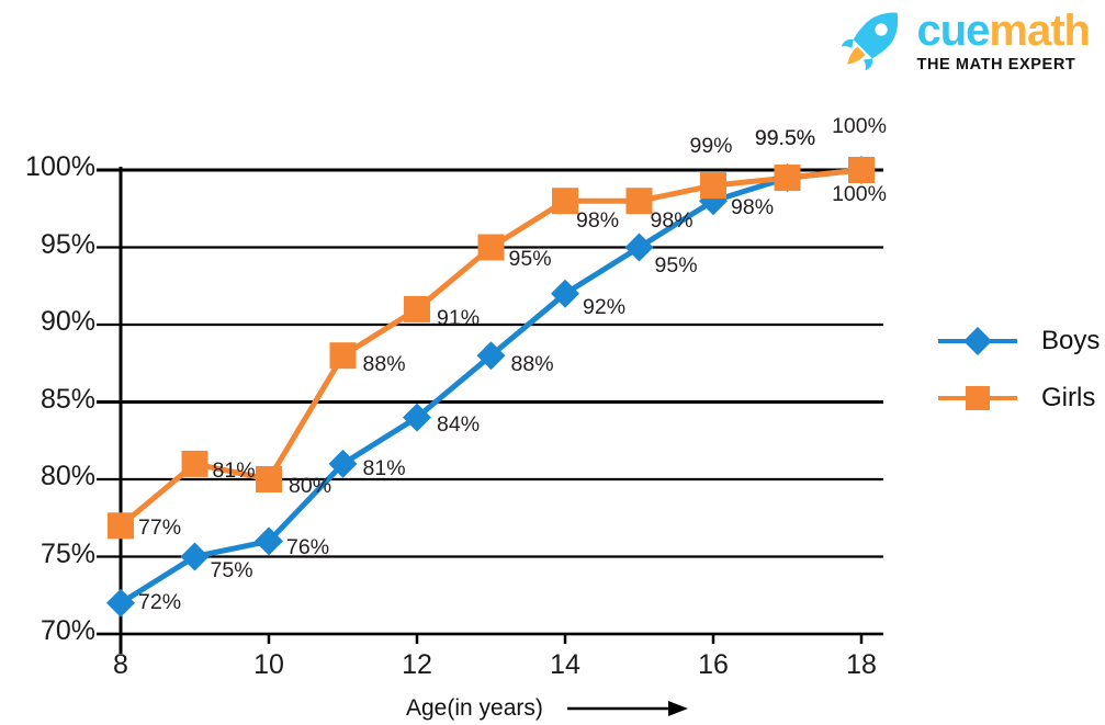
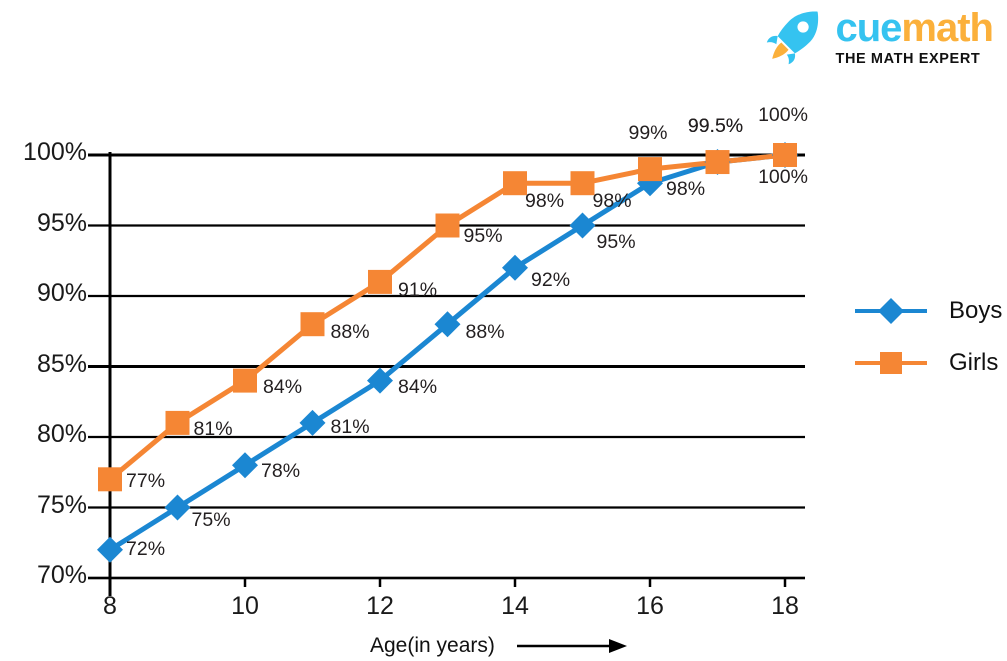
Boys/10: 76% -> 78%
Girls/10: 80% -> 84%
